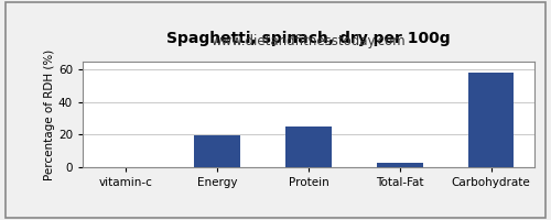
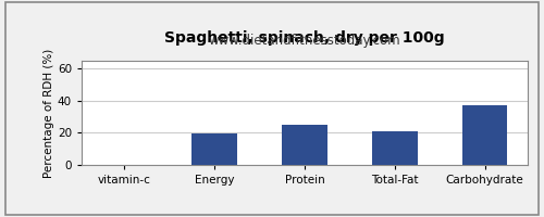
Total-Fat: 2 -> 21
Carbohydrate: 58 -> 37
